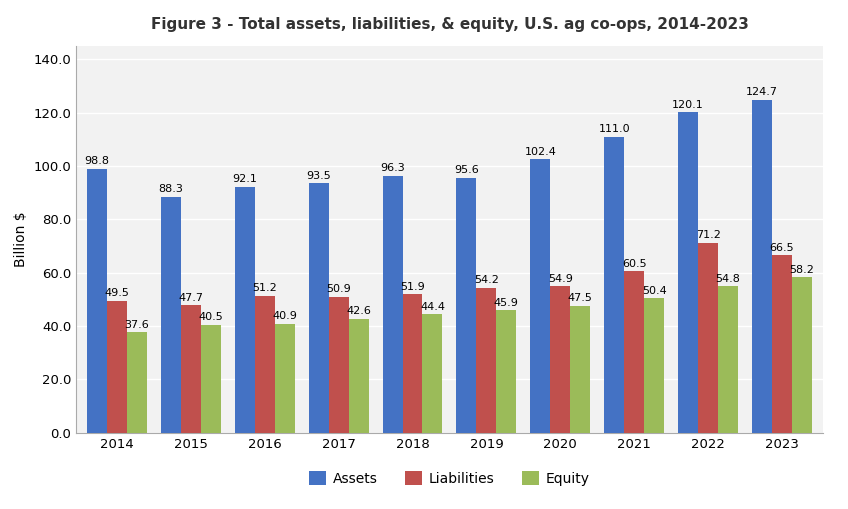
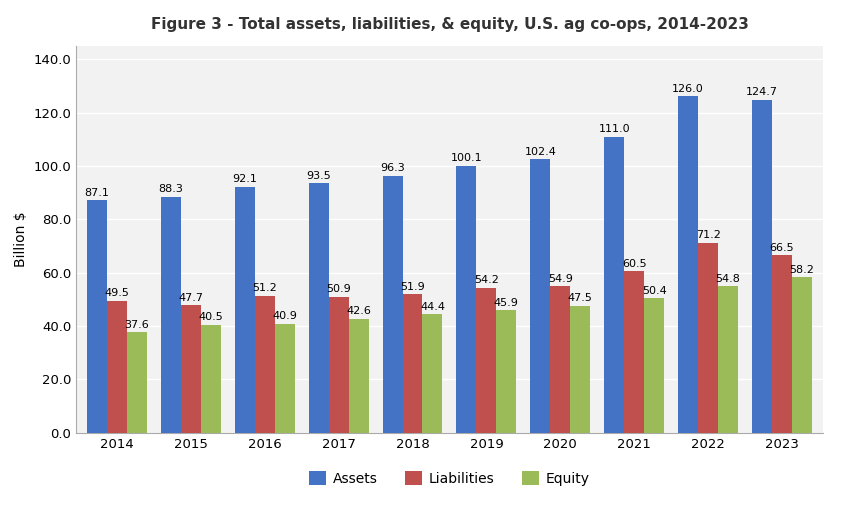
Assets/2014: 98.8 -> 87.1
Assets/2019: 95.6 -> 100.1
Assets/2022: 120.1 -> 126.0
